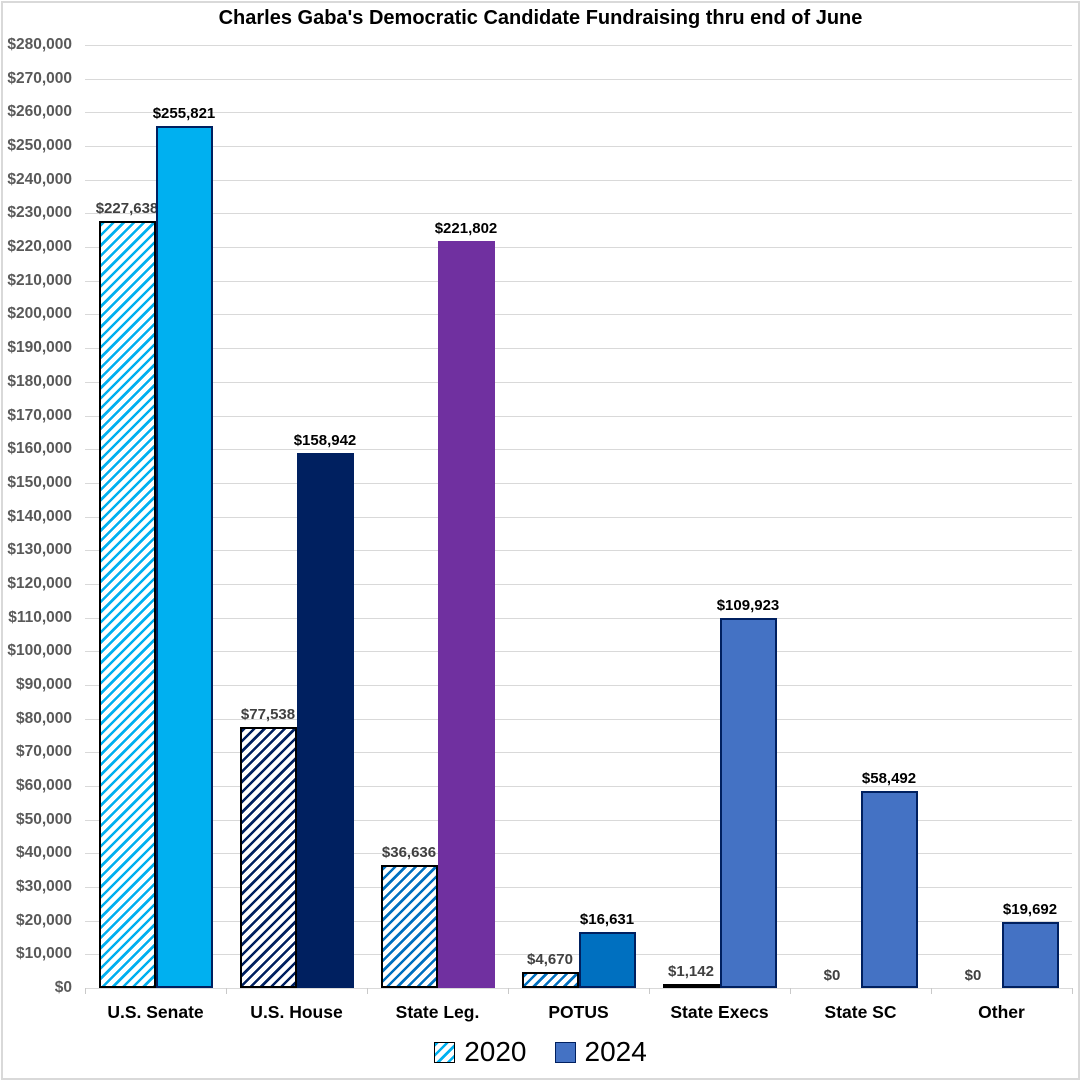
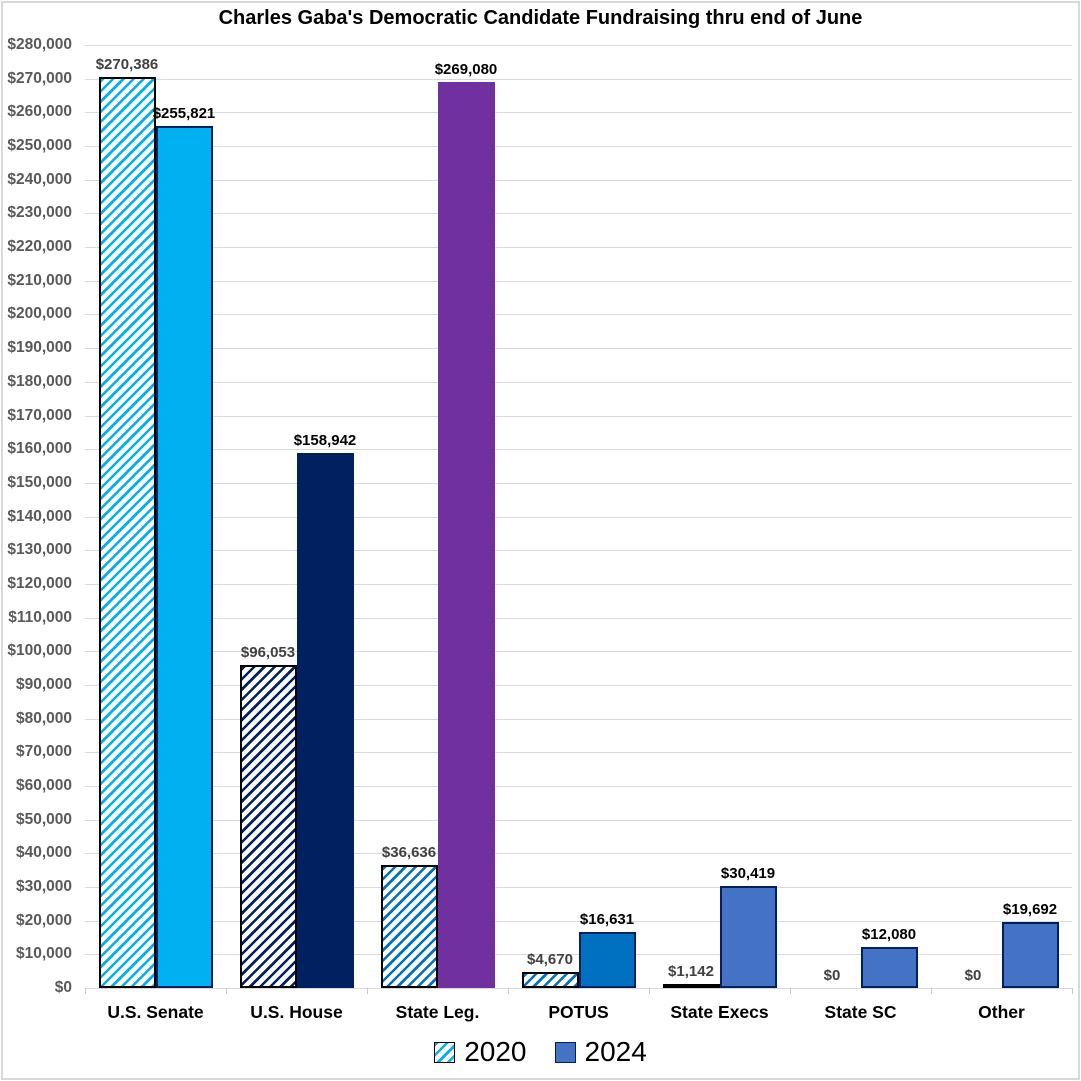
2020/U.S. Senate: $227,638 -> $270,386
2020/U.S. House: $77,538 -> $96,053
2024/State Leg.: $221,802 -> $269,080
2024/State Execs: $109,923 -> $30,419
2024/State SC: $58,492 -> $12,080
